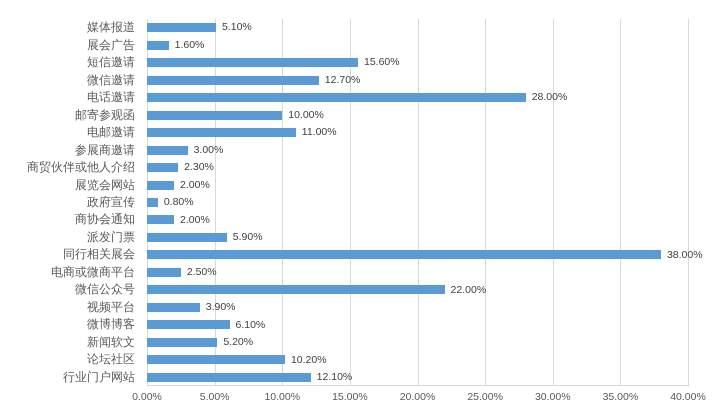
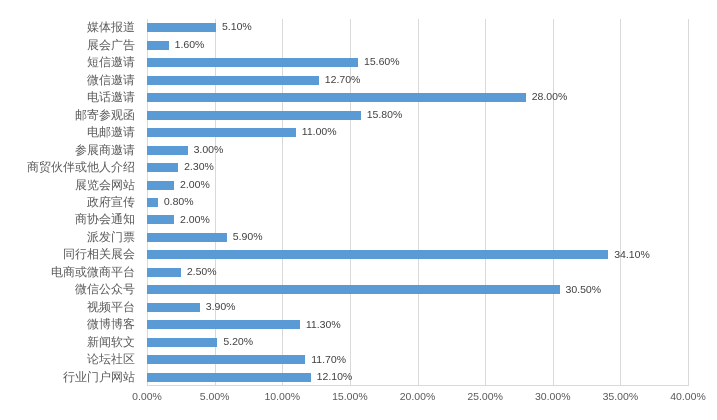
邮寄参观函: 10.00% -> 15.80%
同行相关展会: 38.00% -> 34.10%
微信公众号: 22.00% -> 30.50%
微博博客: 6.10% -> 11.30%
论坛社区: 10.20% -> 11.70%
